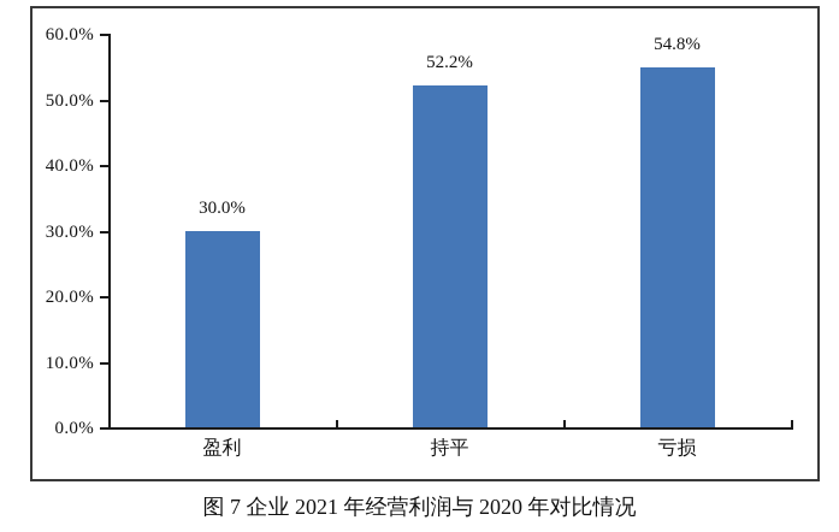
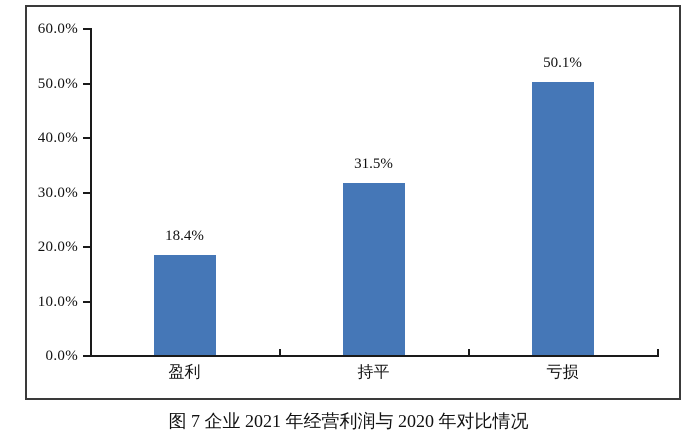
盈利: 30.0% -> 18.4%
持平: 52.2% -> 31.5%
亏损: 54.8% -> 50.1%
